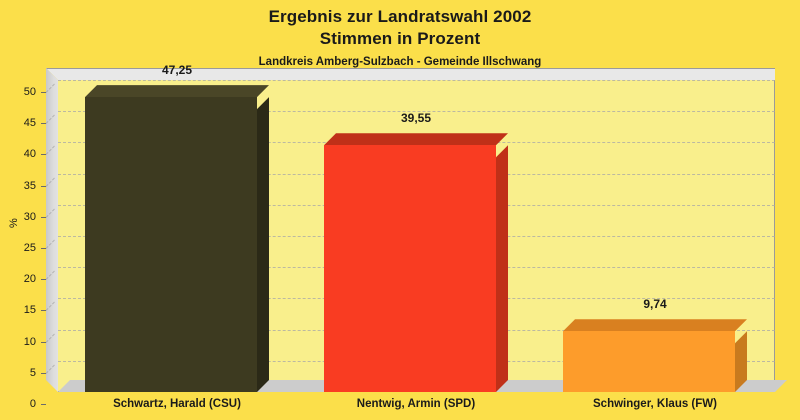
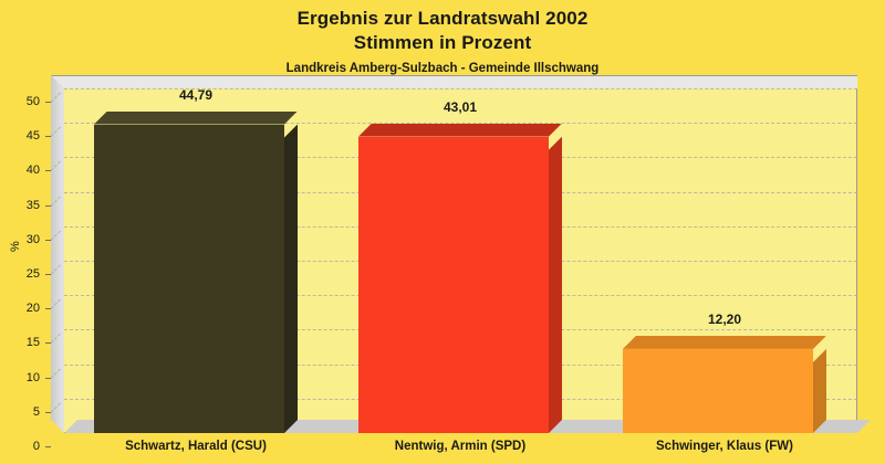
Schwartz, Harald (CSU): 47,25 -> 44,79
Nentwig, Armin (SPD): 39,55 -> 43,01
Schwinger, Klaus (FW): 9,74 -> 12,20
